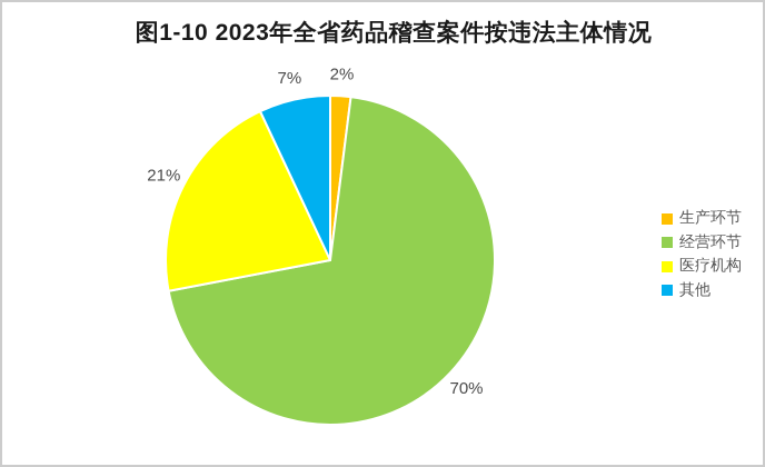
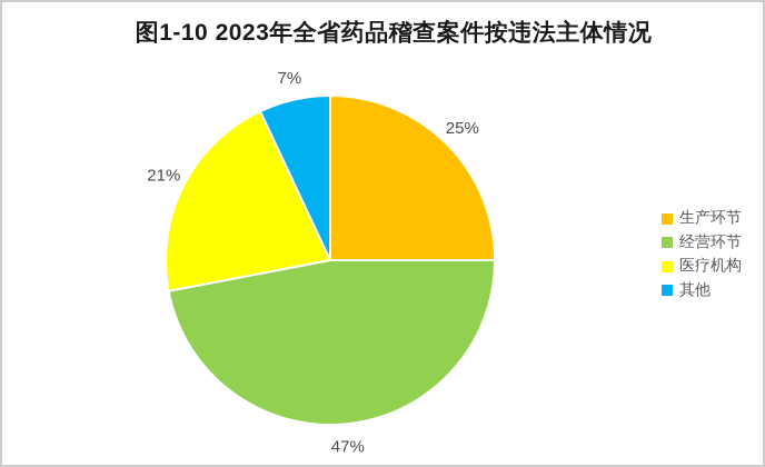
生产环节: 2% -> 25%
经营环节: 70% -> 47%
